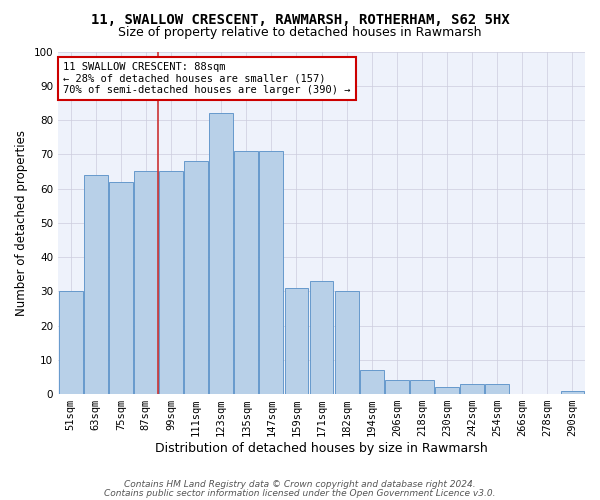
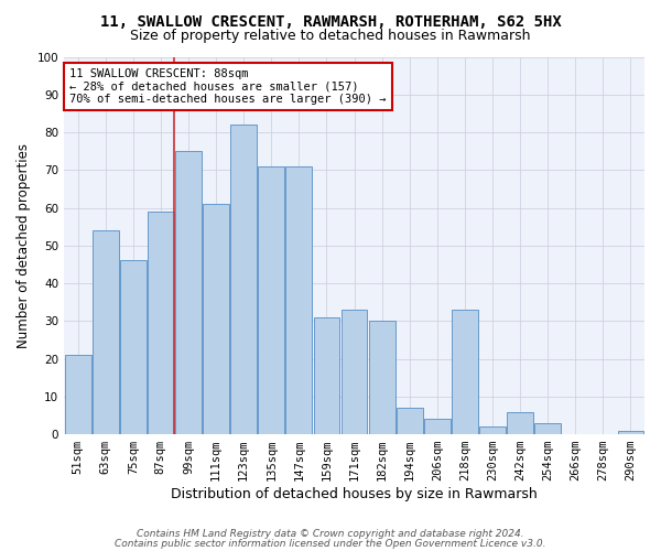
51sqm: 30 -> 21
63sqm: 64 -> 54
75sqm: 62 -> 46
87sqm: 65 -> 59
99sqm: 65 -> 75
111sqm: 68 -> 61
218sqm: 4 -> 33
242sqm: 3 -> 6
